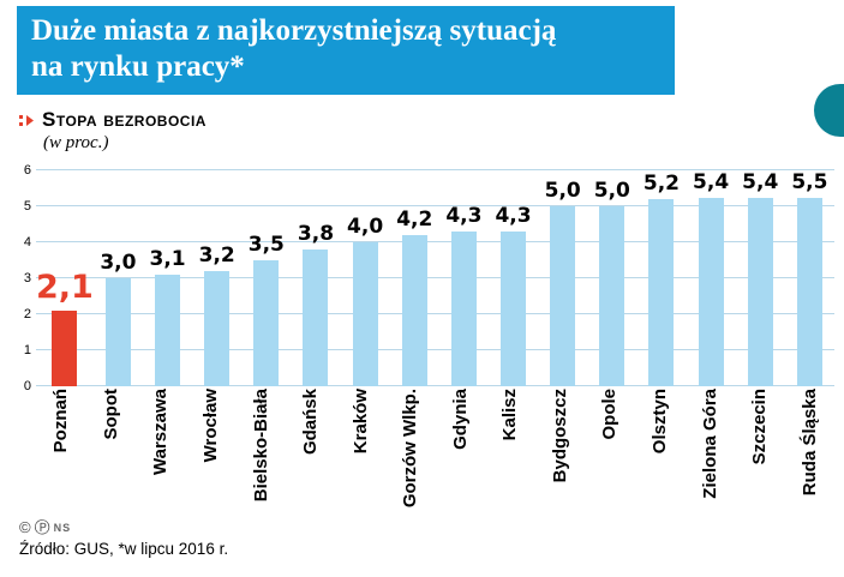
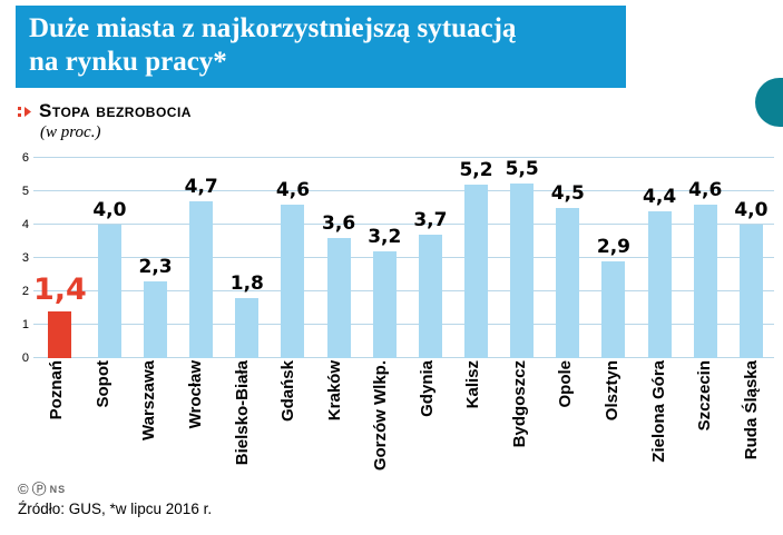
Poznań: 2,1 -> 1,4
Sopot: 3,0 -> 4,0
Warszawa: 3,1 -> 2,3
Wrocław: 3,2 -> 4,7
Bielsko-Biała: 3,5 -> 1,8
Gdańsk: 3,8 -> 4,6
Kraków: 4,0 -> 3,6
Gorzów Wlkp.: 4,2 -> 3,2
Gdynia: 4,3 -> 3,7
Kalisz: 4,3 -> 5,2
Bydgoszcz: 5,0 -> 5,5
Opole: 5,0 -> 4,5
Olsztyn: 5,2 -> 2,9
Zielona Góra: 5,4 -> 4,4
Szczecin: 5,4 -> 4,6
Ruda Śląska: 5,5 -> 4,0
